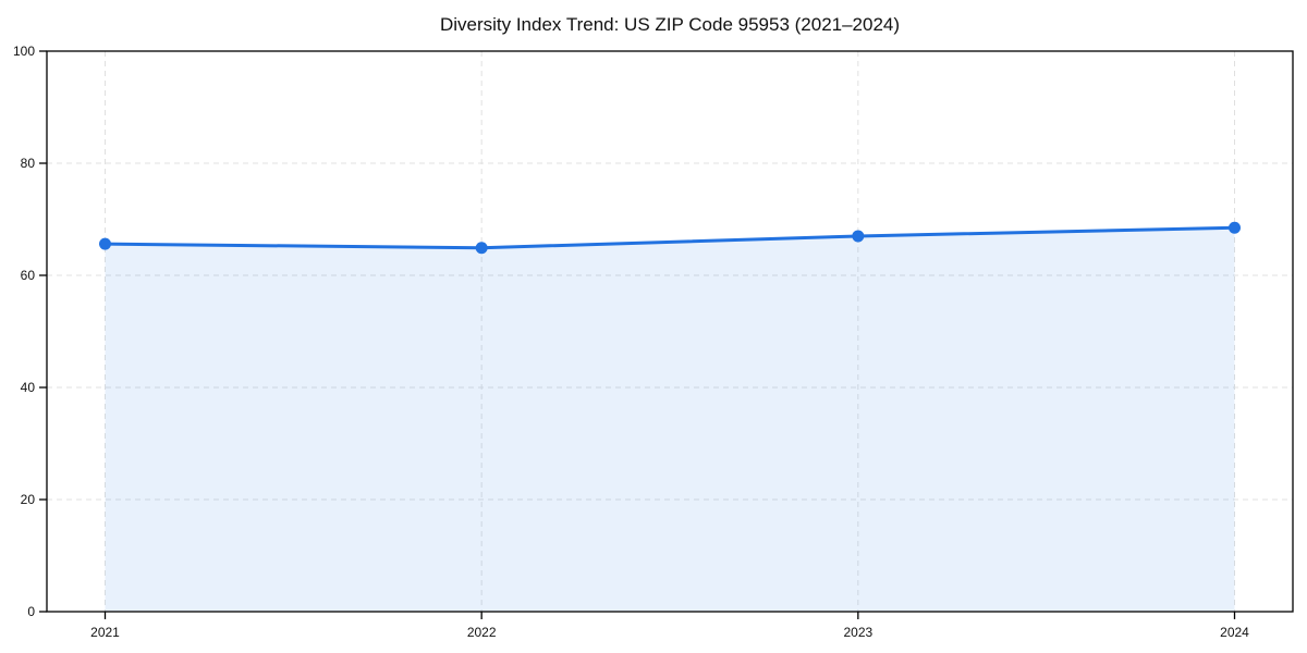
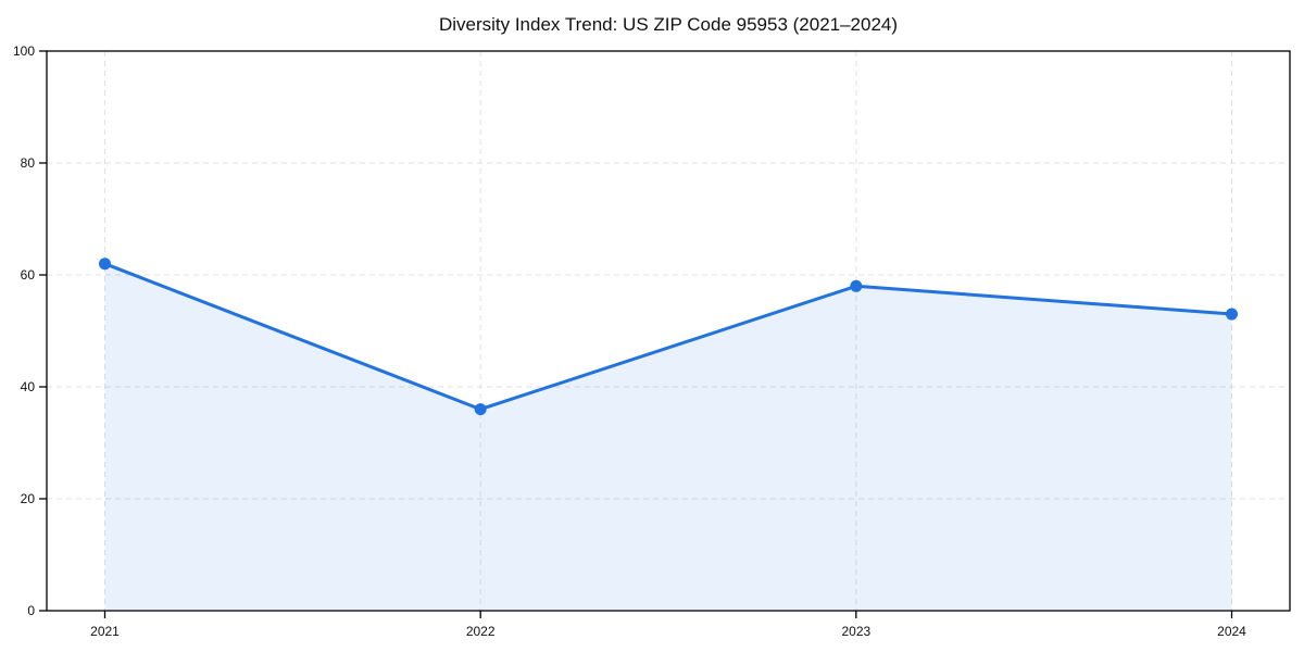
2021: 66 -> 62
2022: 65 -> 36
2023: 67 -> 58
2024: 68 -> 53
